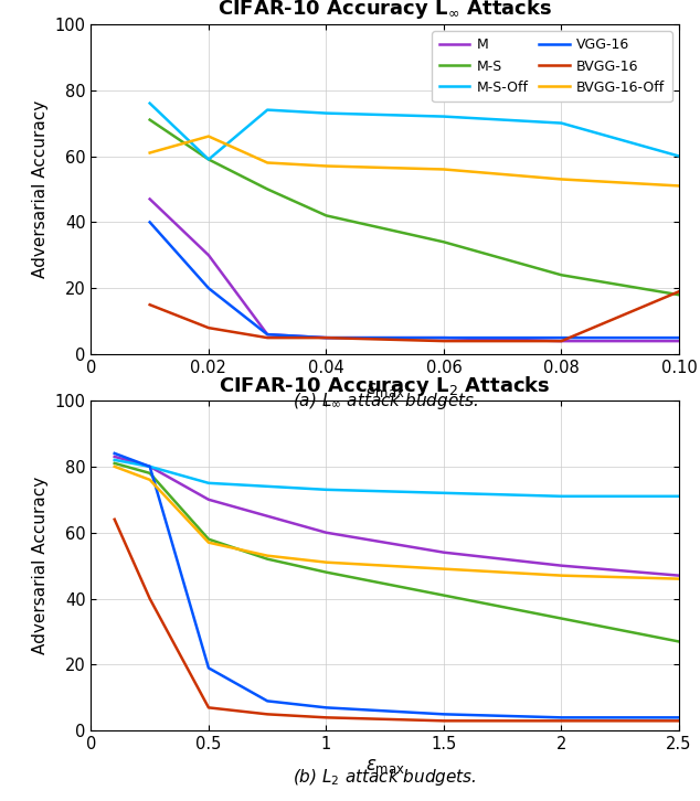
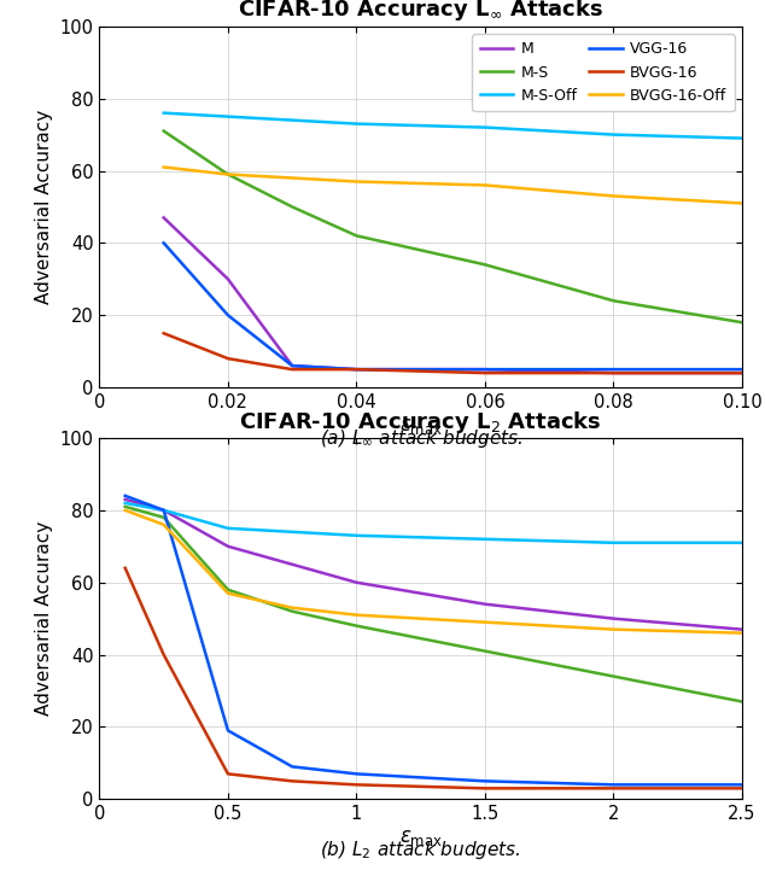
M-S-Off/0.02: 59 -> 75
BVGG-16-Off/0.02: 66 -> 59
M-S-Off/0.10: 60 -> 69
BVGG-16/0.10: 19 -> 4
